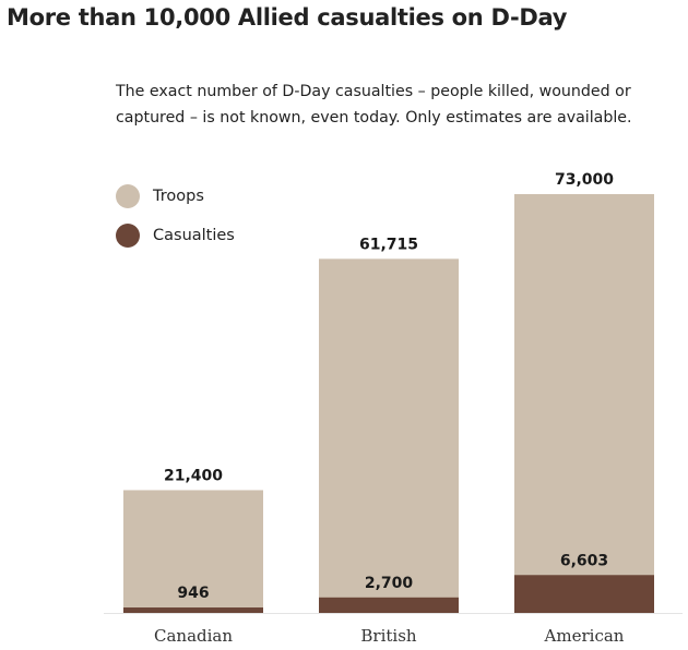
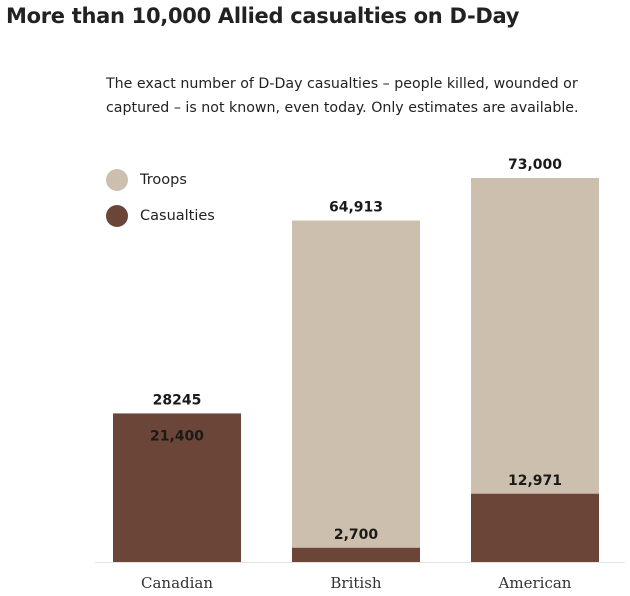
Casualties/Canadian: 946 -> 28245
Troops/British: 61,715 -> 64,913
Casualties/American: 6,603 -> 12,971
